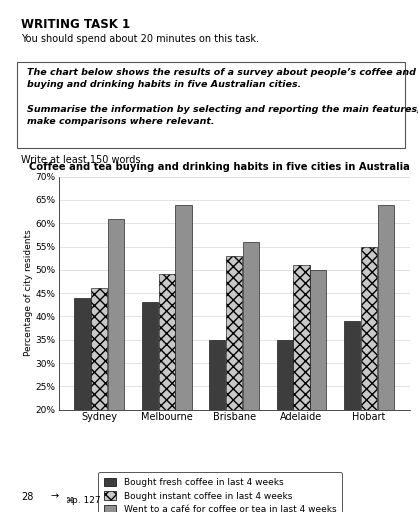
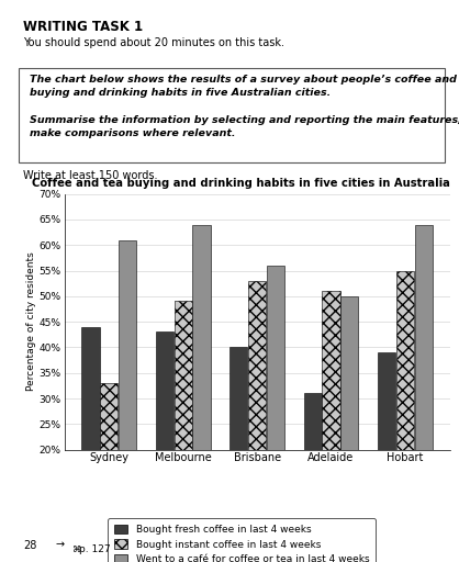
Bought instant coffee in last 4 weeks/Sydney: 46% -> 33%
Bought fresh coffee in last 4 weeks/Brisbane: 35% -> 40%
Bought fresh coffee in last 4 weeks/Adelaide: 35% -> 31%
